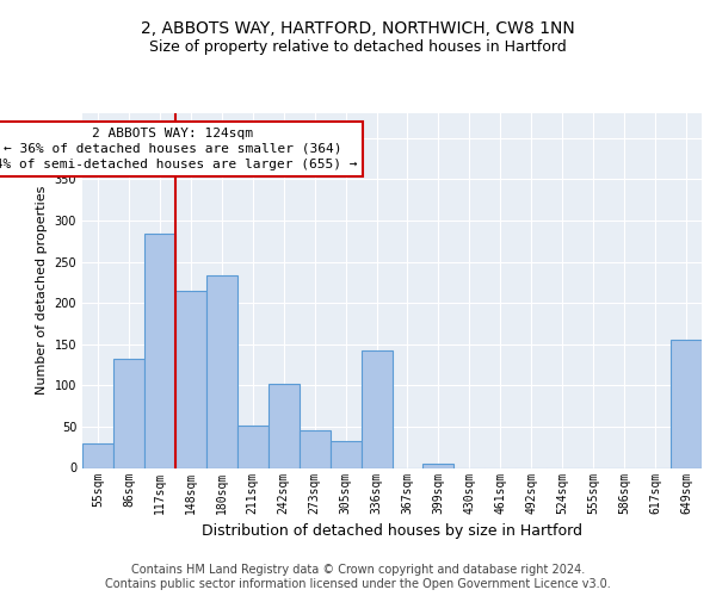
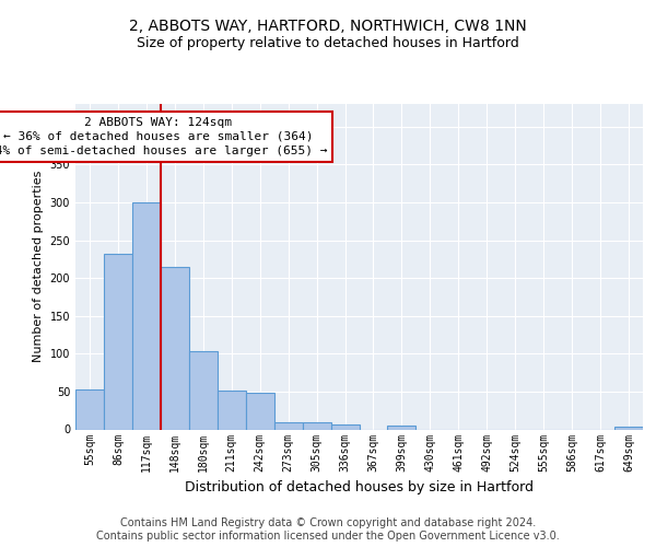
55sqm: 30 -> 53
86sqm: 132 -> 232
117sqm: 284 -> 300
180sqm: 234 -> 103
242sqm: 102 -> 49
273sqm: 46 -> 10
305sqm: 32 -> 9
336sqm: 142 -> 6
649sqm: 156 -> 4
